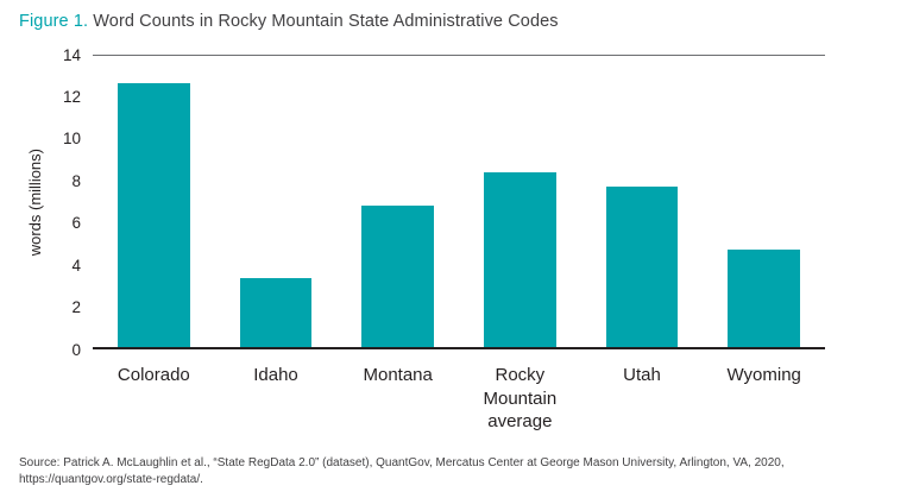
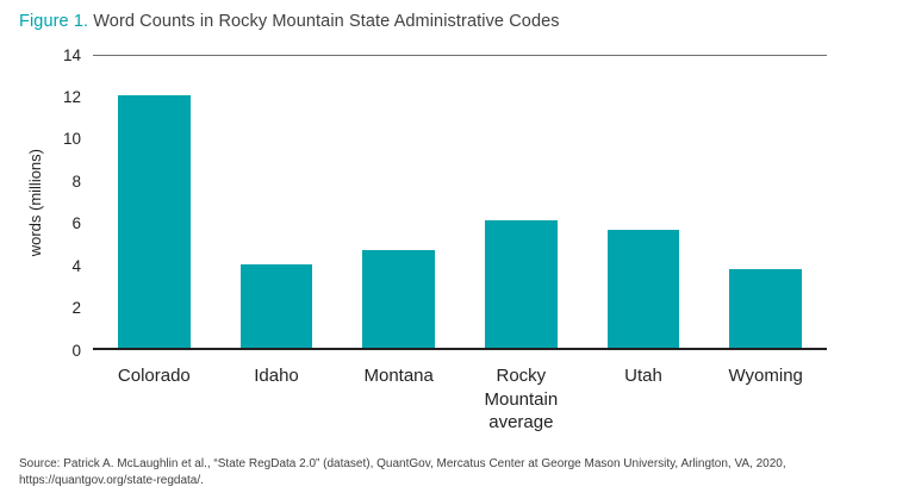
Colorado: 12.7 -> 12.1
Idaho: 3.3 -> 4.0
Montana: 6.8 -> 4.7
Rocky Mountain average: 8.4 -> 6.1
Utah: 7.7 -> 5.7
Wyoming: 4.7 -> 3.8
